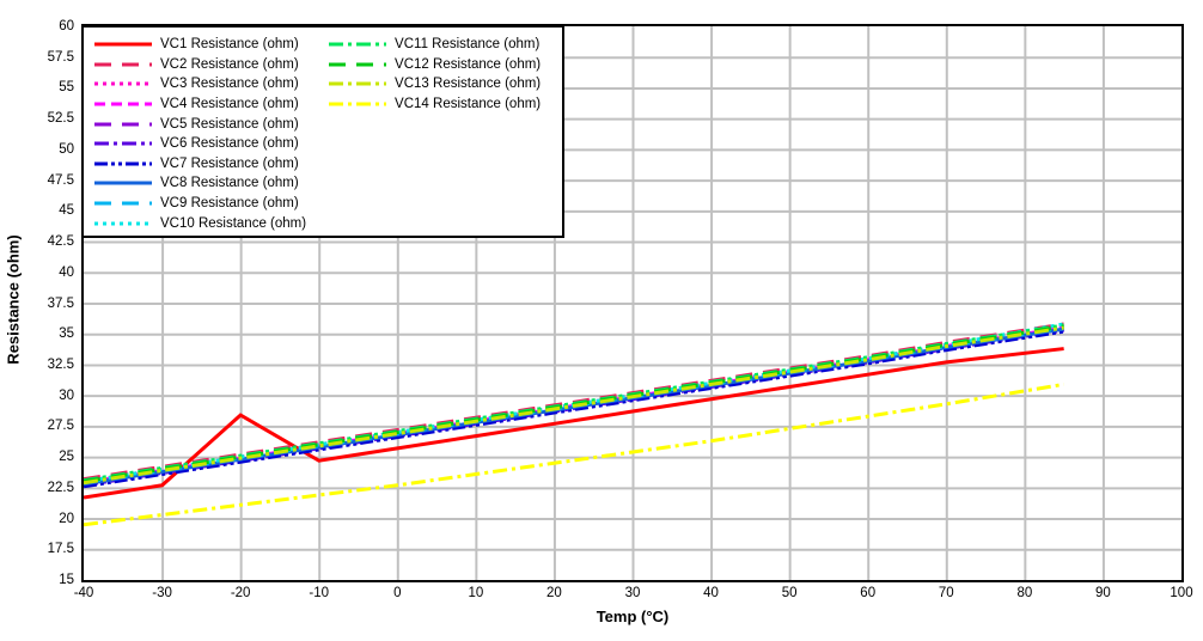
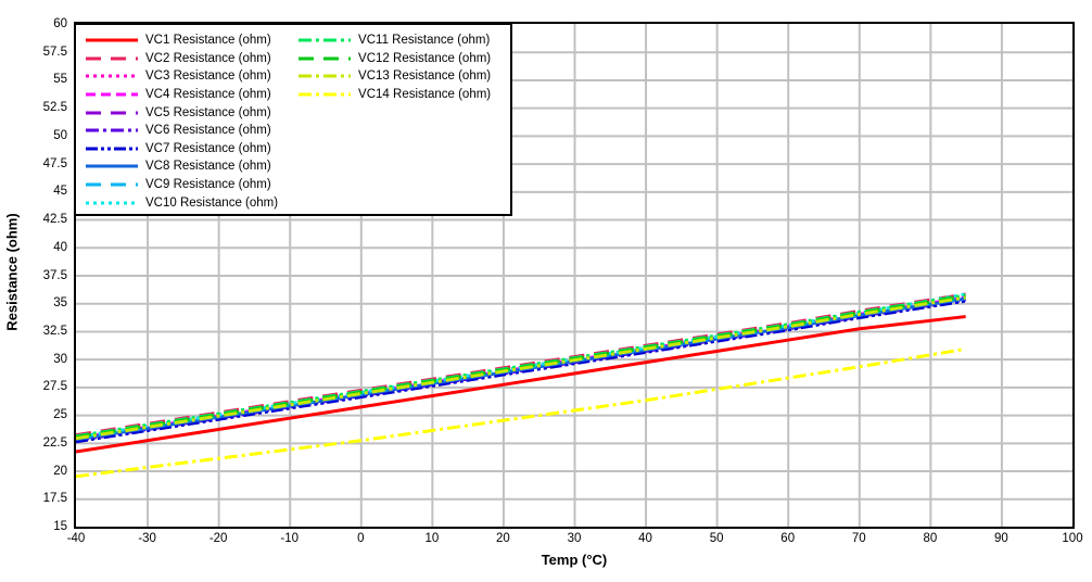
VC1 Resistance (ohm)/-20: 28.4 -> 23.7
